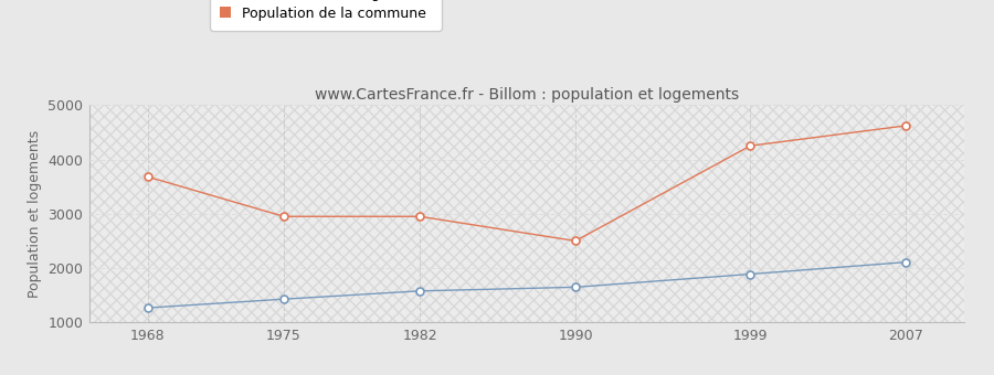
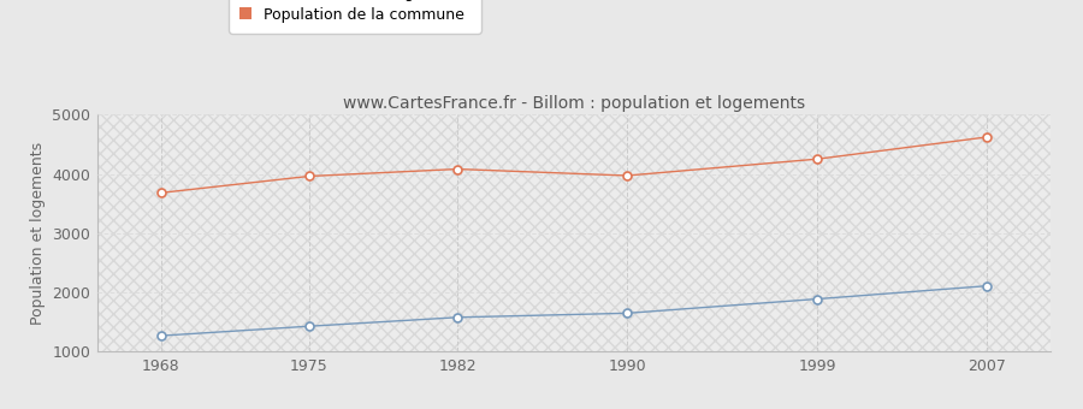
Population de la commune/1975: 2950 -> 3960
Population de la commune/1982: 2950 -> 4080
Population de la commune/1990: 2500 -> 3970
